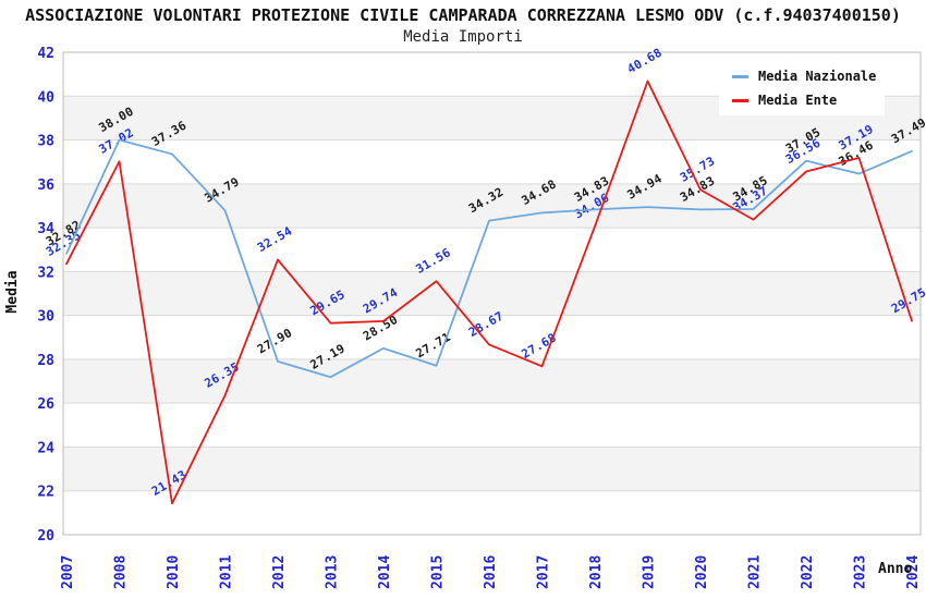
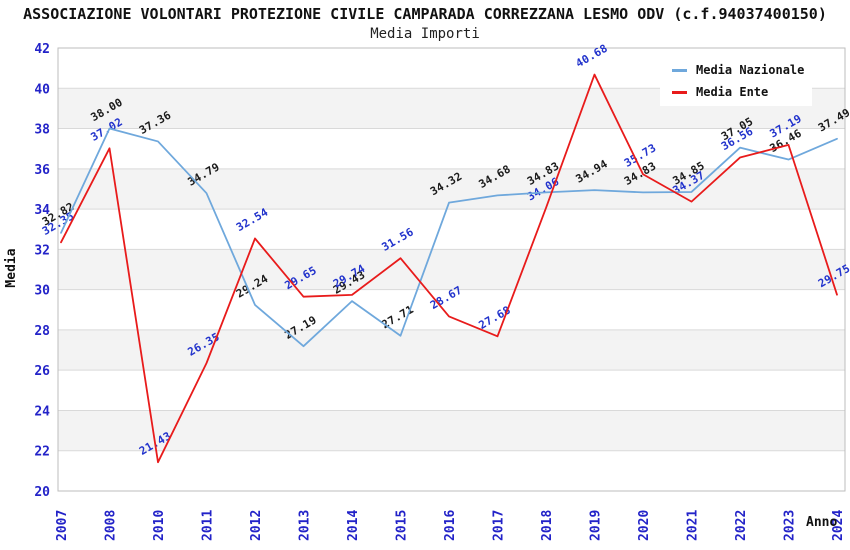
Media Nazionale/2012: 27.90 -> 29.24
Media Nazionale/2014: 28.50 -> 29.43
